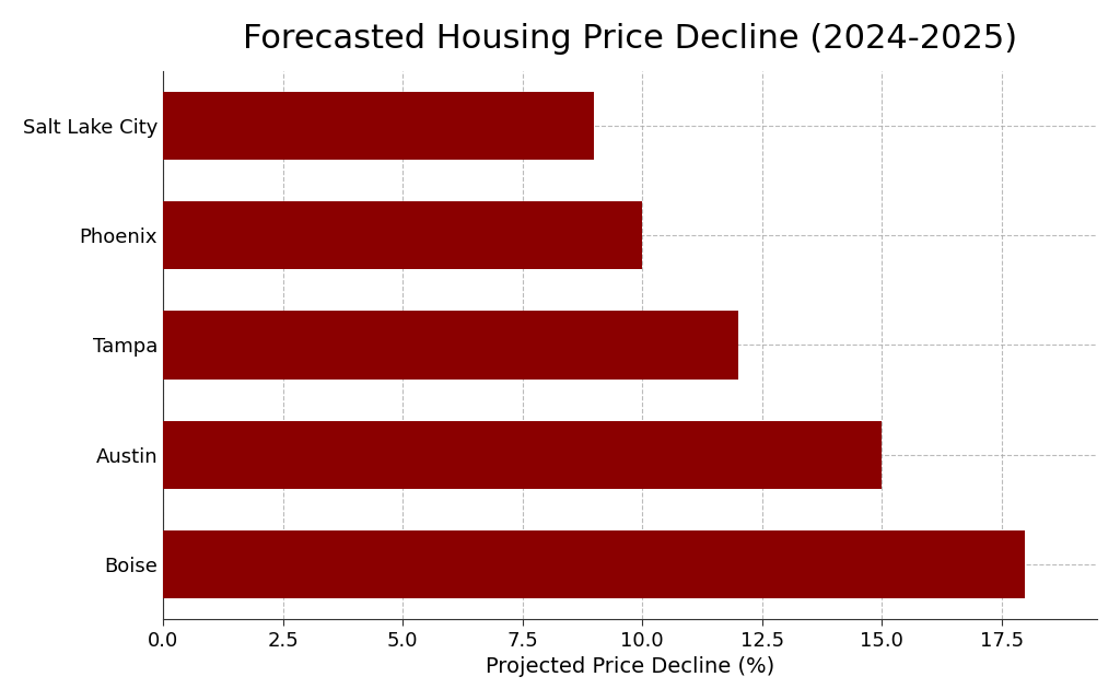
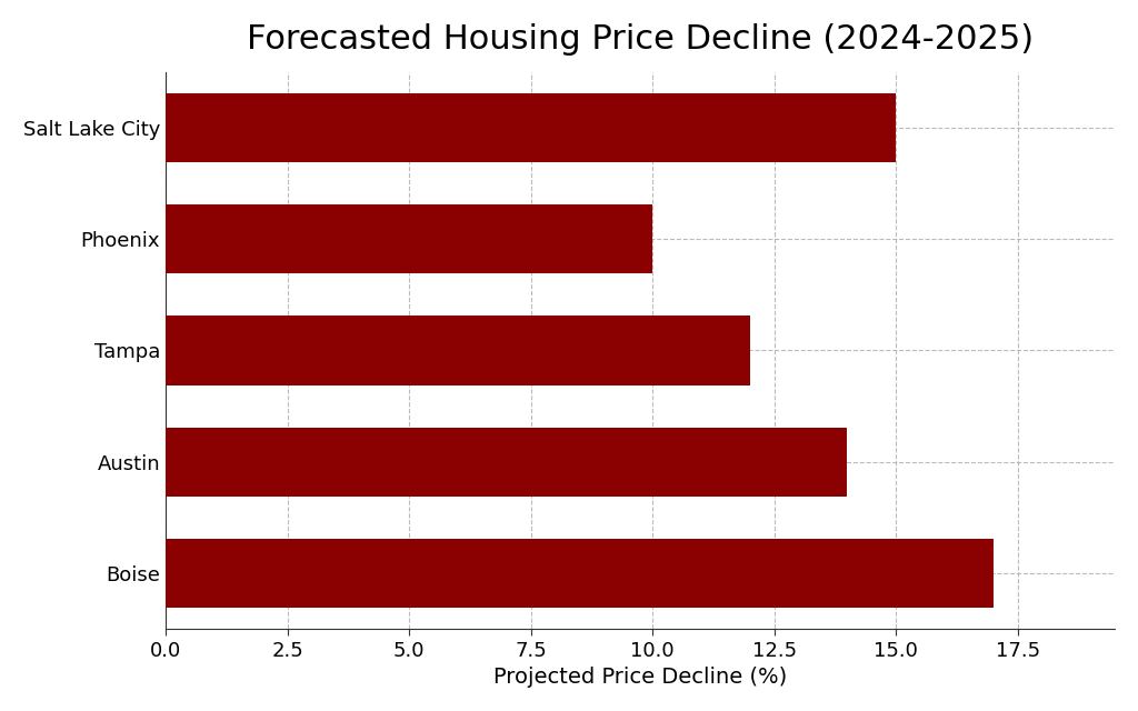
Salt Lake City: 9 -> 15
Austin: 15 -> 14
Boise: 18 -> 17
